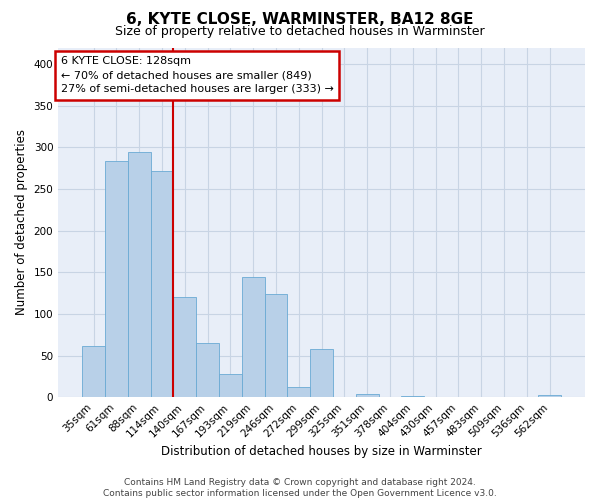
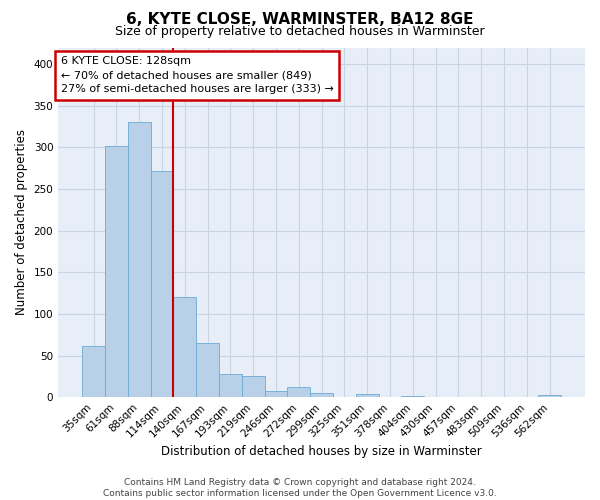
61sqm: 284 -> 302
88sqm: 294 -> 330
219sqm: 144 -> 26
246sqm: 124 -> 7
299sqm: 58 -> 5
